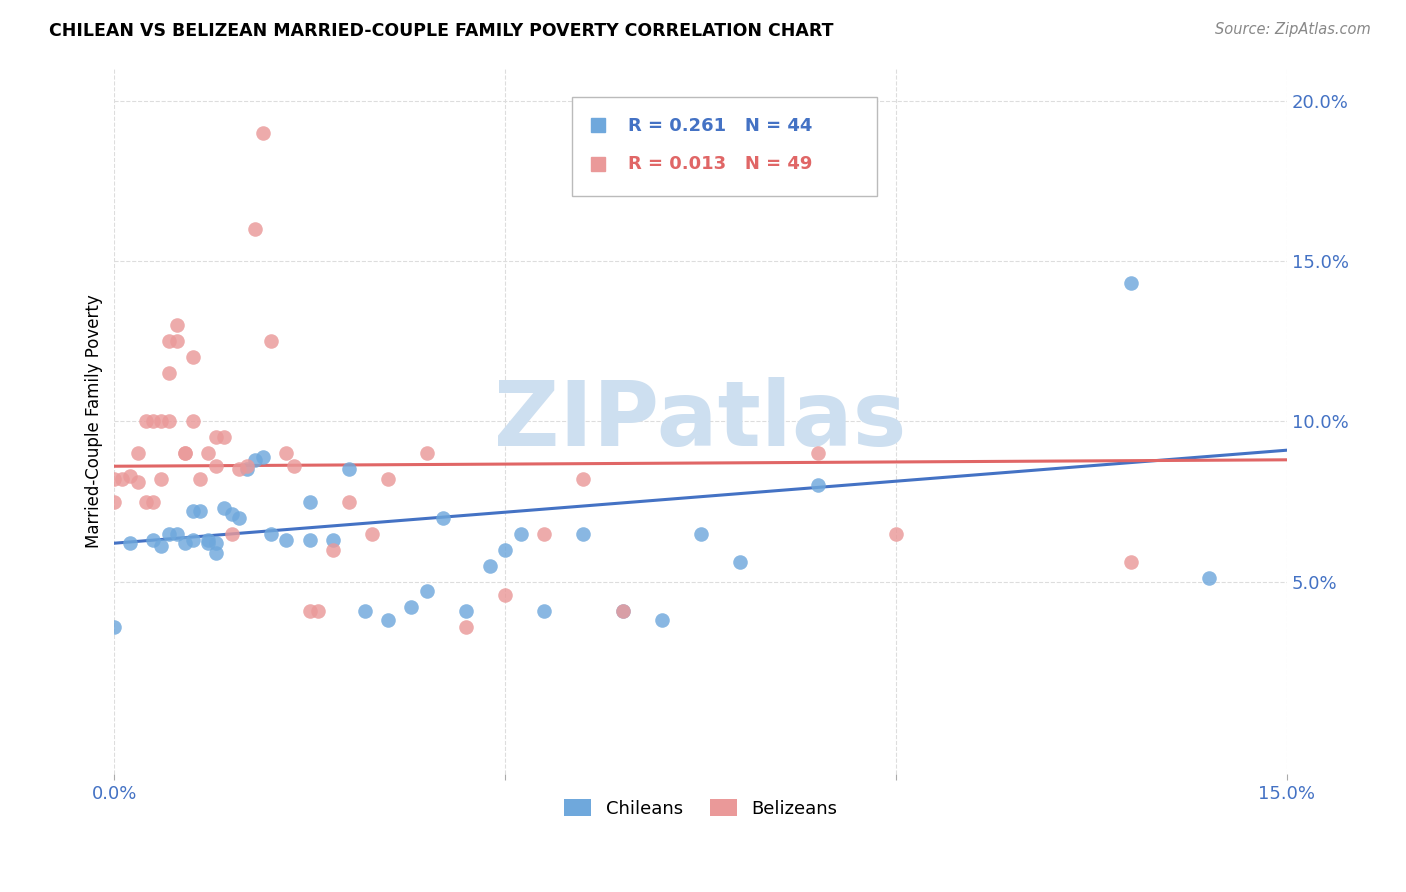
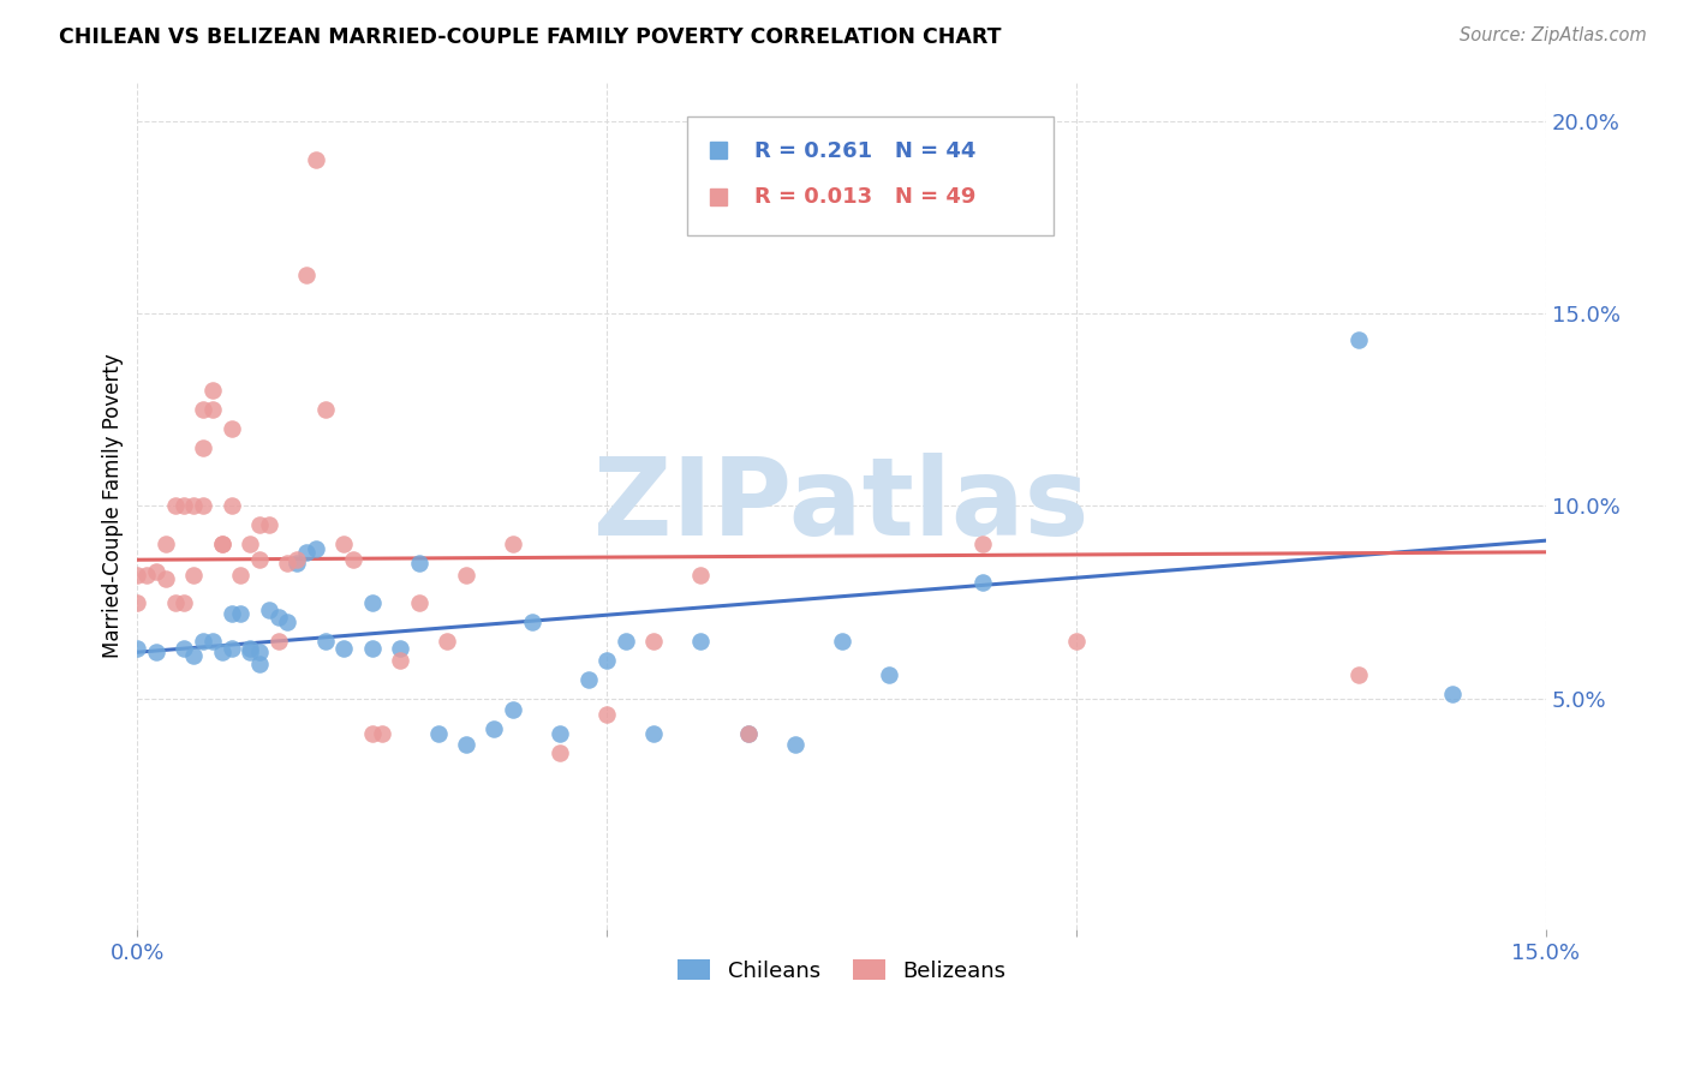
Chileans/0.0%: 3.6% -> 6.3%
